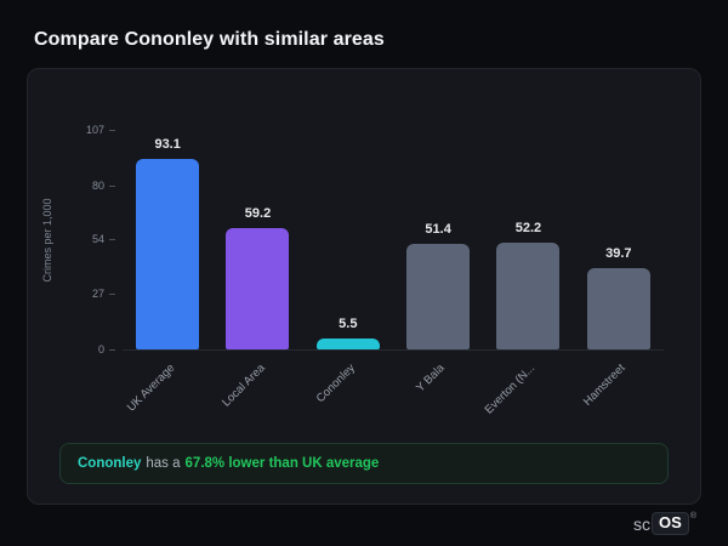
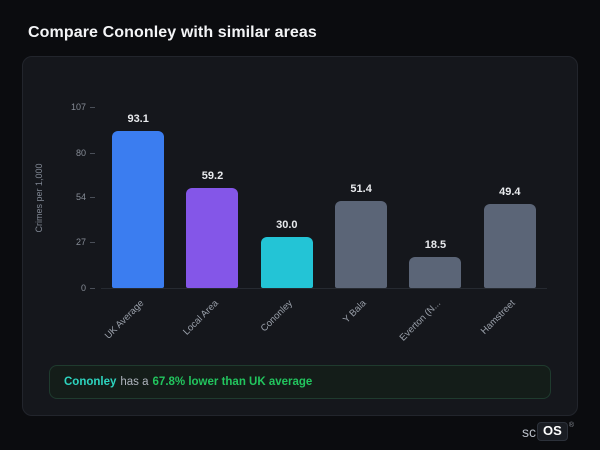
Cononley: 5.5 -> 30.0
Everton (N...: 52.2 -> 18.5
Hamstreet: 39.7 -> 49.4
